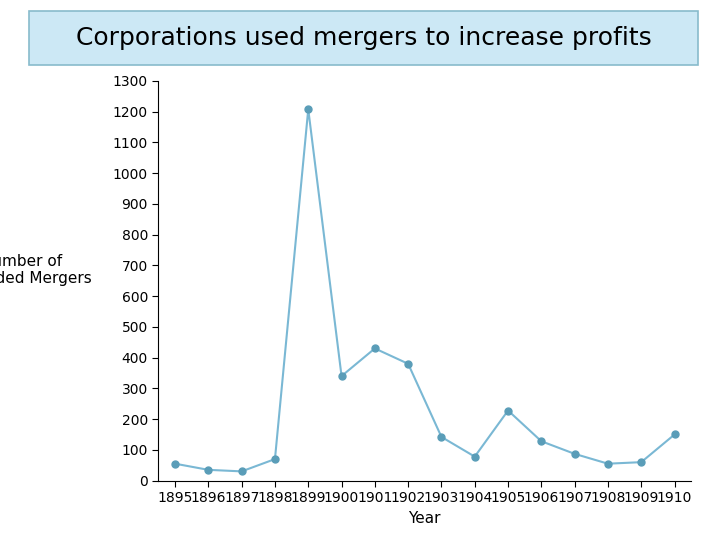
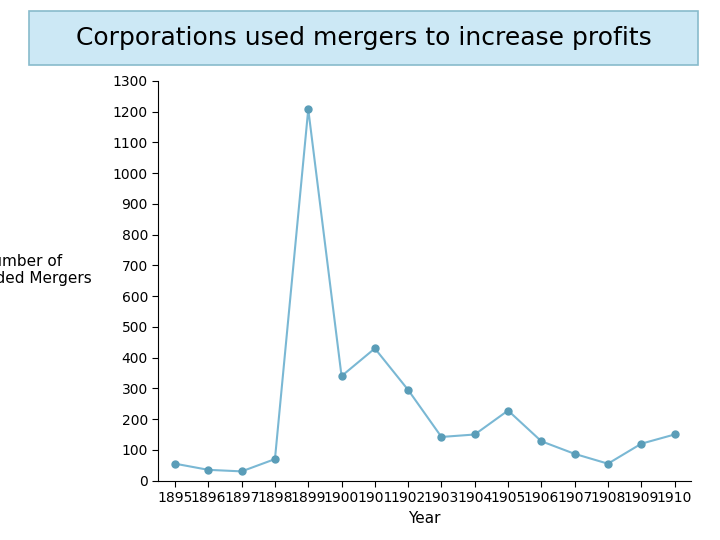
1902: 380 -> 295
1904: 78 -> 150
1909: 60 -> 120
